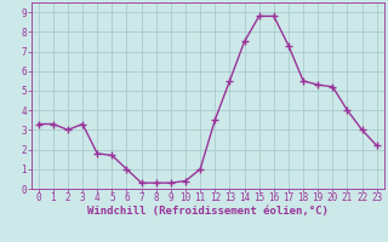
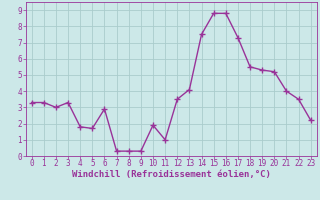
6: 1.0 -> 2.9
10: 0.4 -> 1.9
13: 5.5 -> 4.1
22: 3.0 -> 3.5
